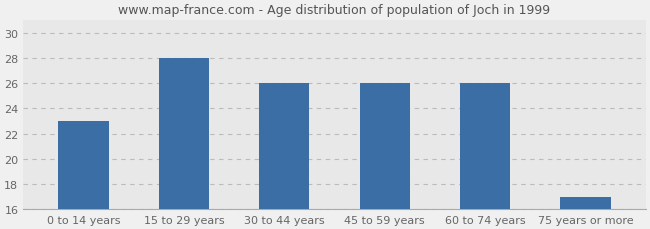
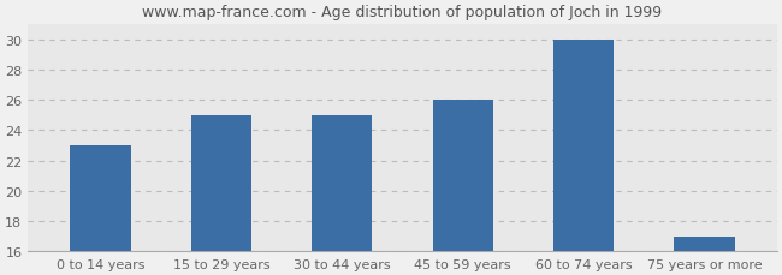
15 to 29 years: 28 -> 25
30 to 44 years: 26 -> 25
60 to 74 years: 26 -> 30
